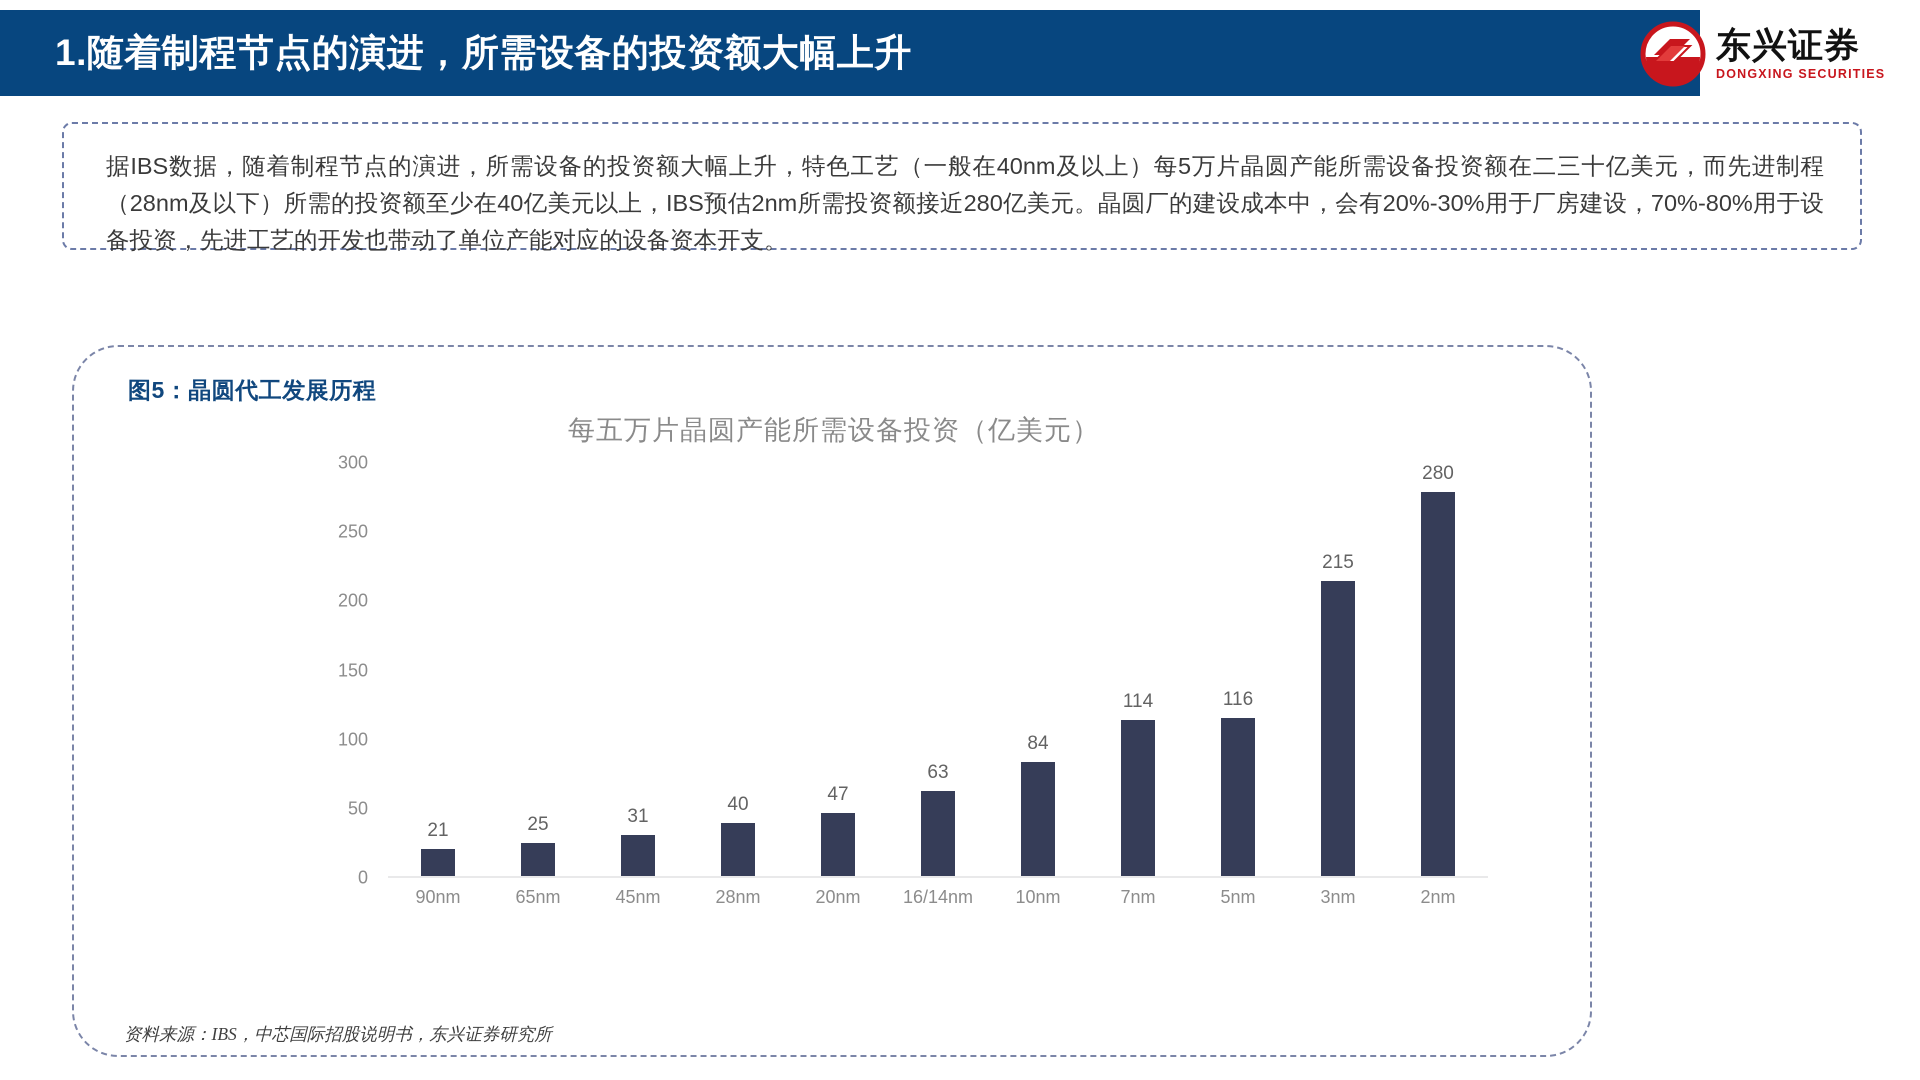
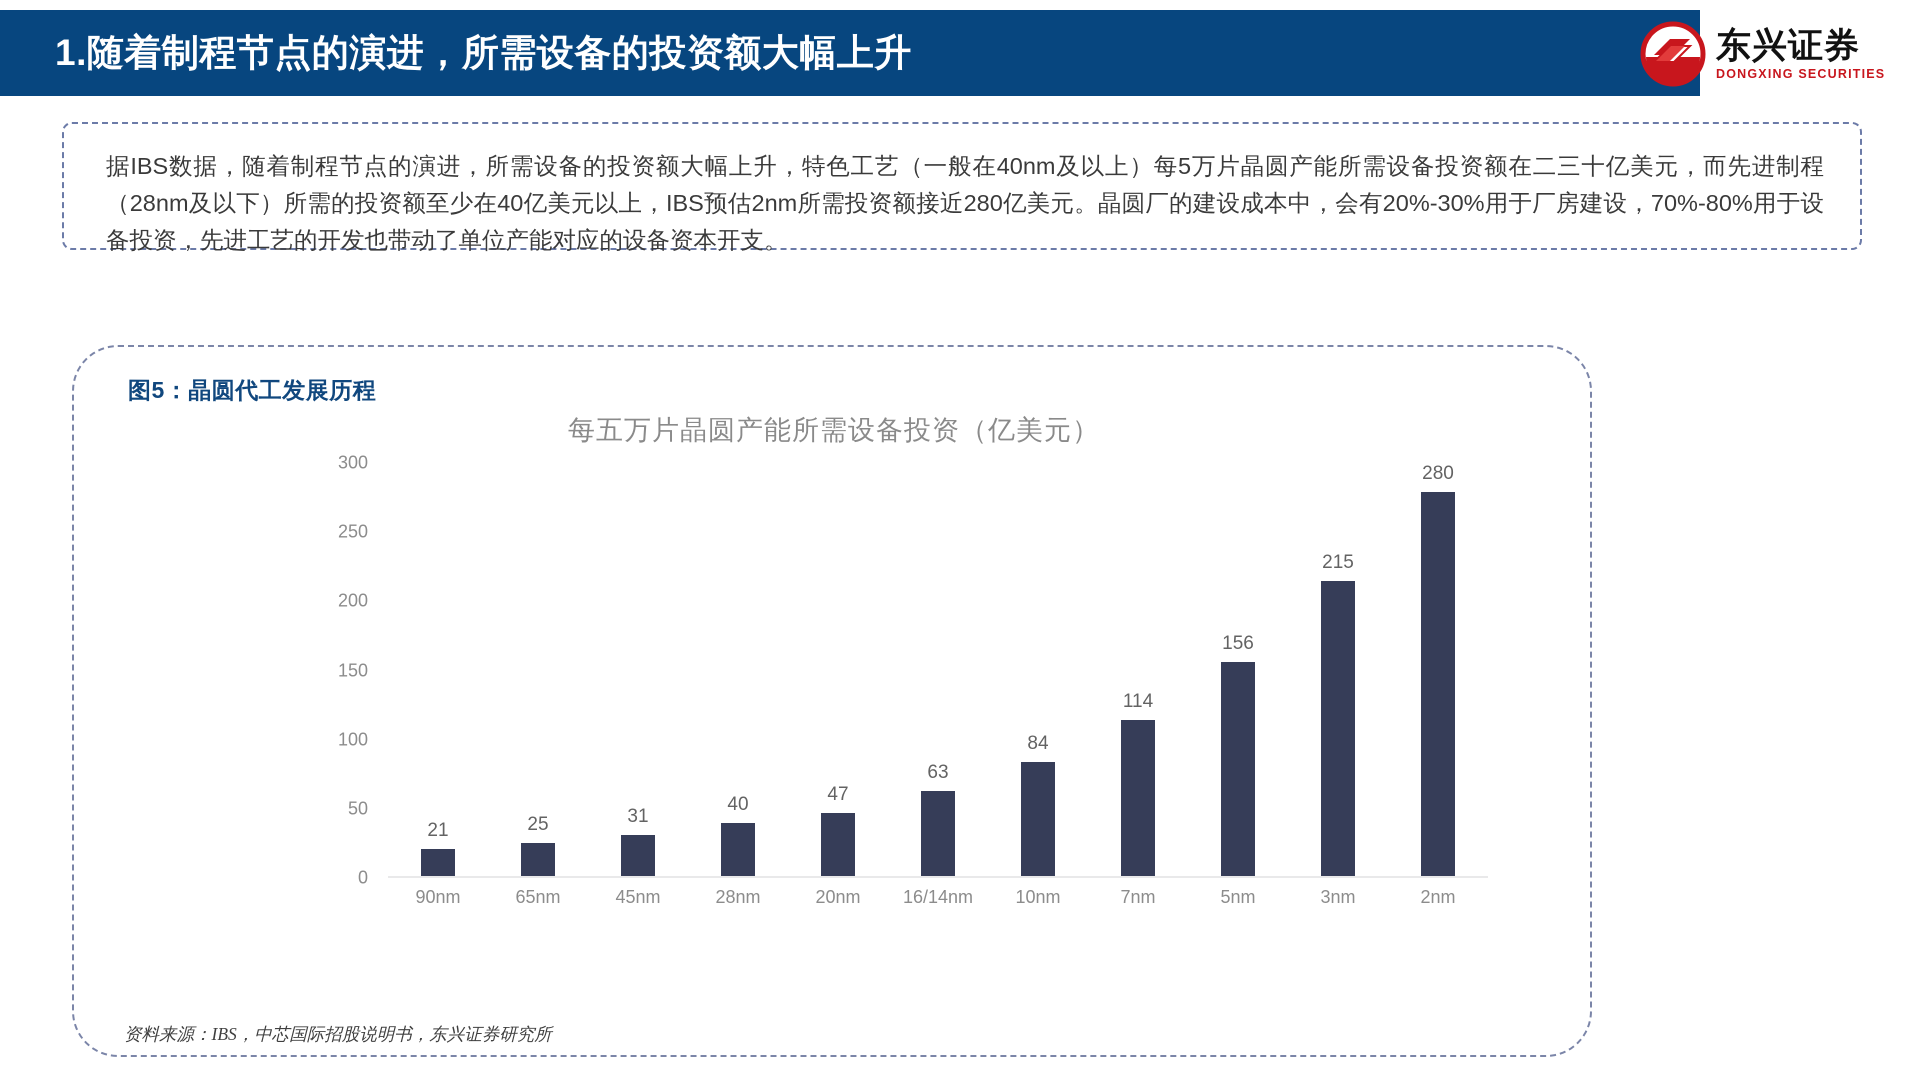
5nm: 116 -> 156
